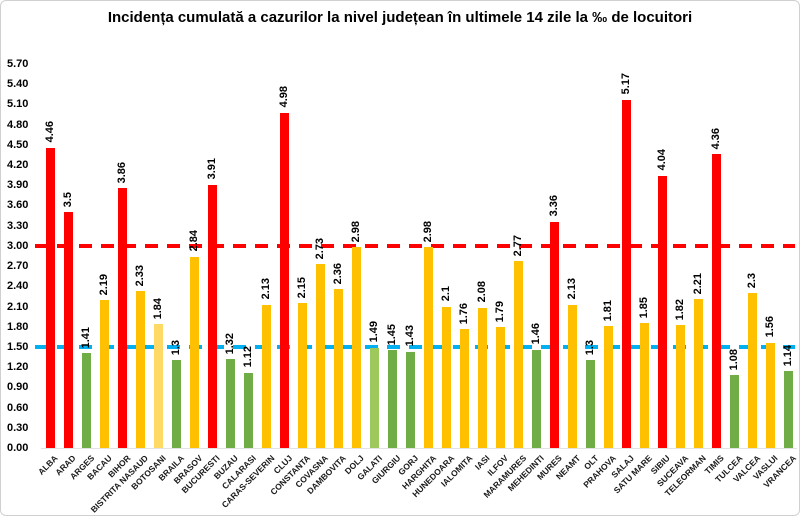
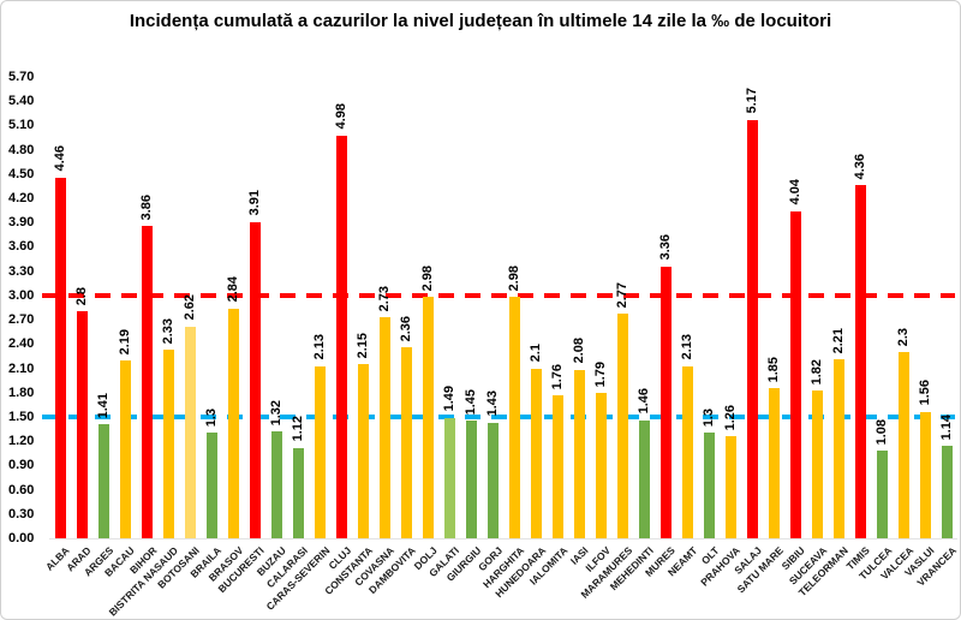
ARAD: 3.5 -> 2.8
BOTOSANI: 1.84 -> 2.62
PRAHOVA: 1.81 -> 1.26
